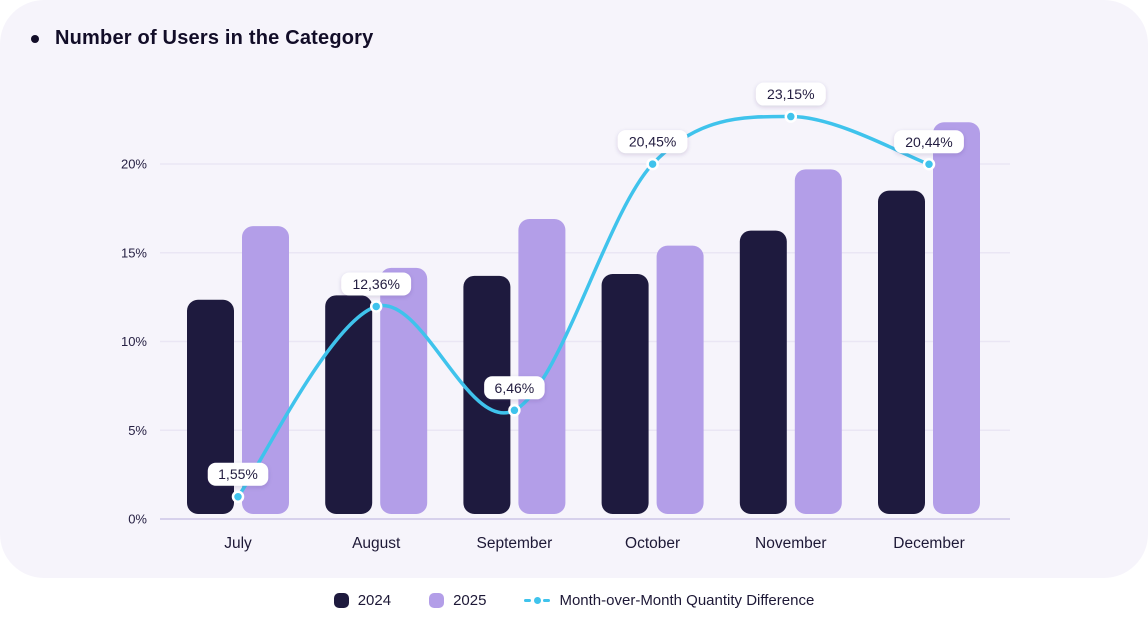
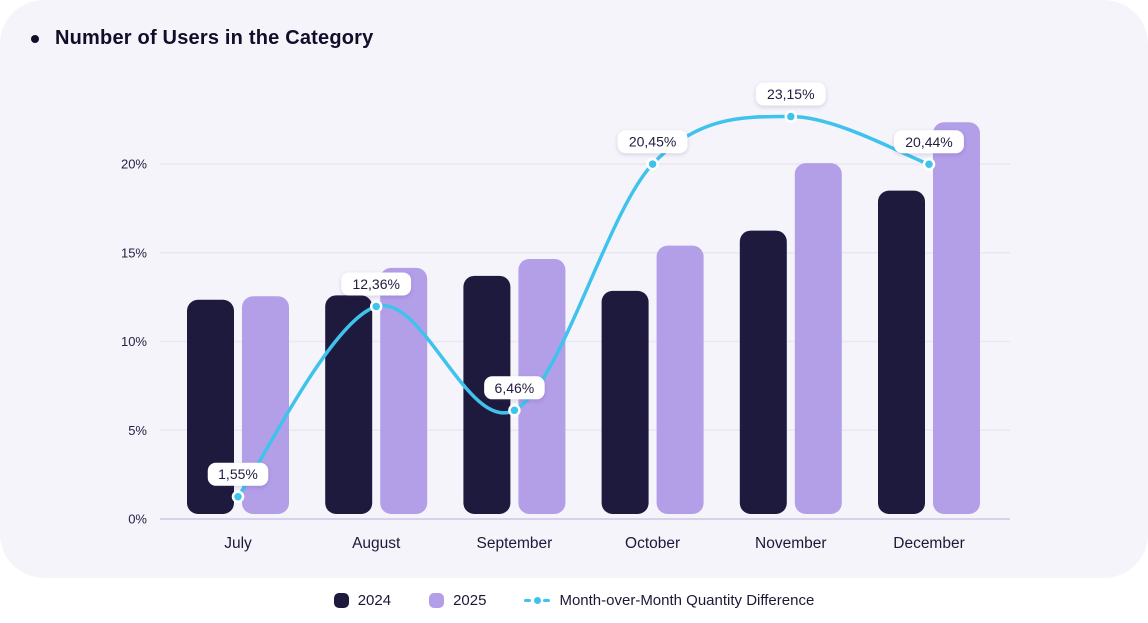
2025/July: 16.5% -> 12.6%
2025/September: 16.9% -> 14.7%
2024/October: 13.8% -> 12.8%
2025/November: 19.7% -> 20.1%
